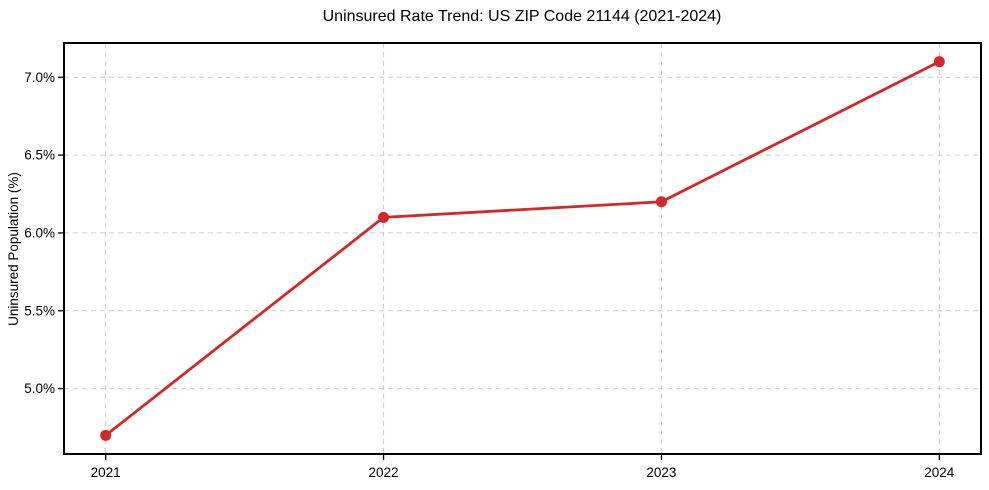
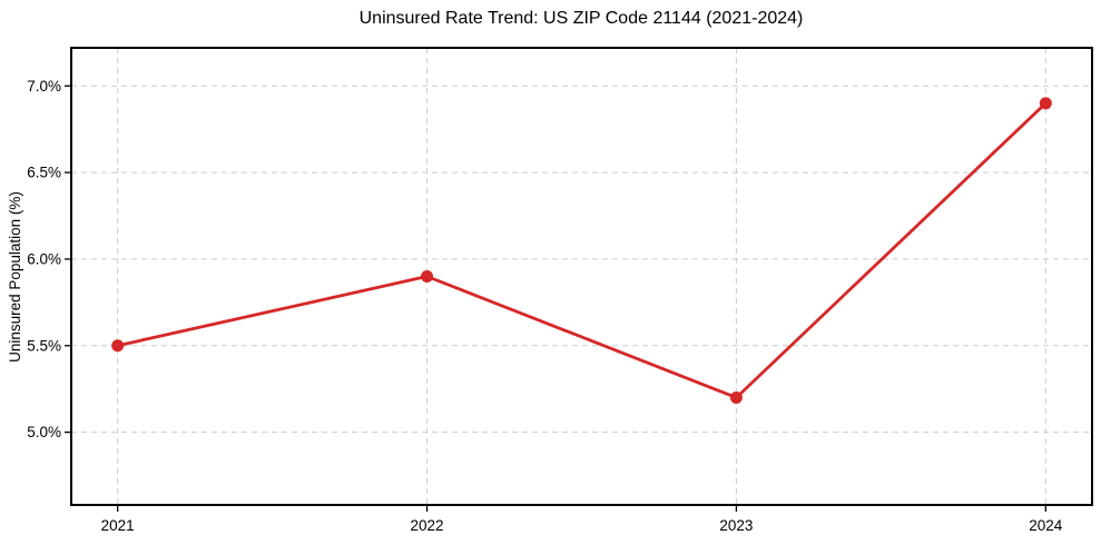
2021: 4.7% -> 5.5%
2022: 6.1% -> 5.9%
2023: 6.2% -> 5.2%
2024: 7.1% -> 6.9%
